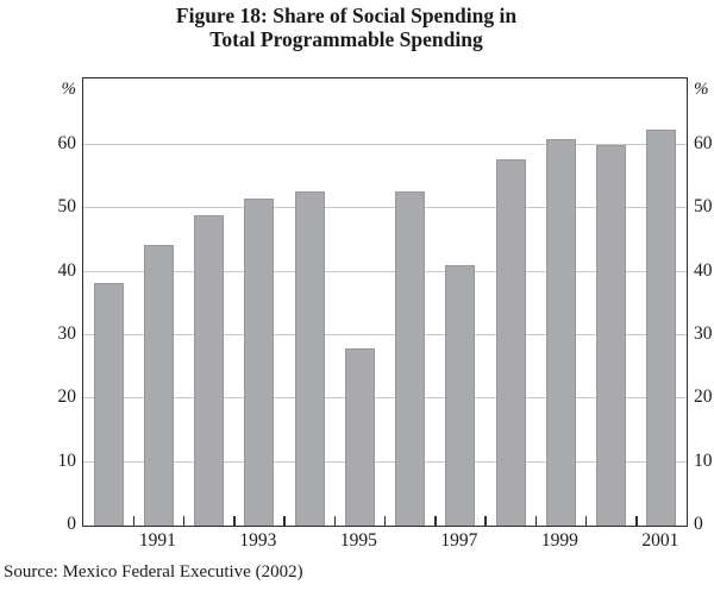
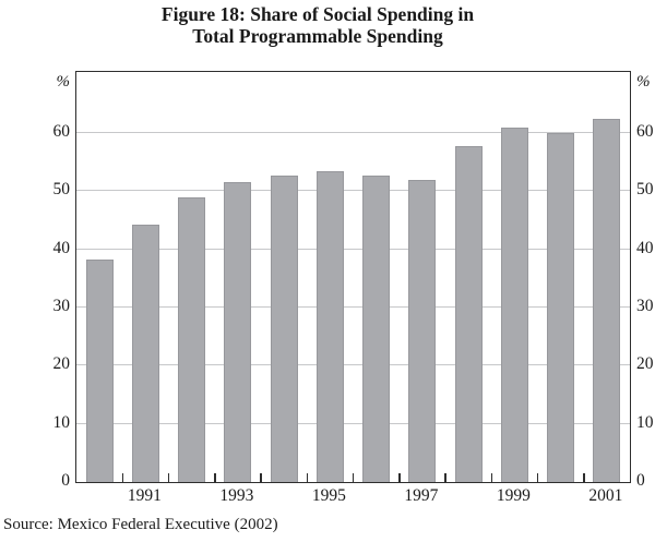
1995: 28 -> 54
1997: 41 -> 52
